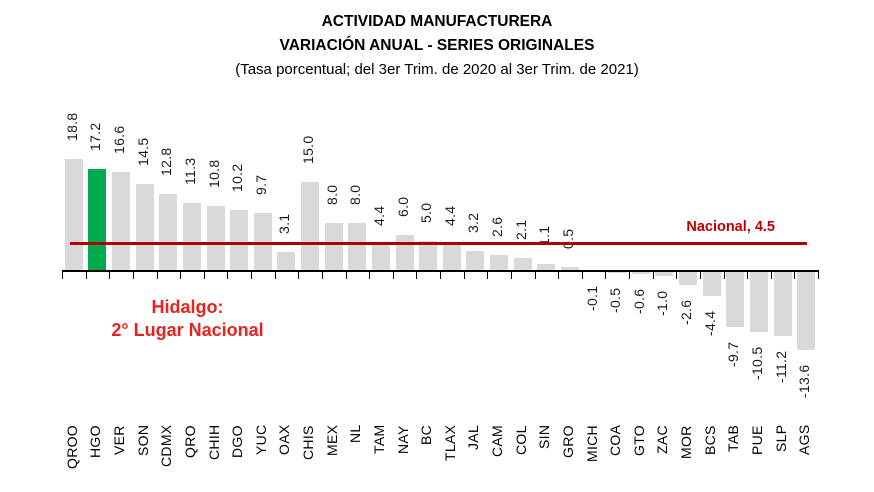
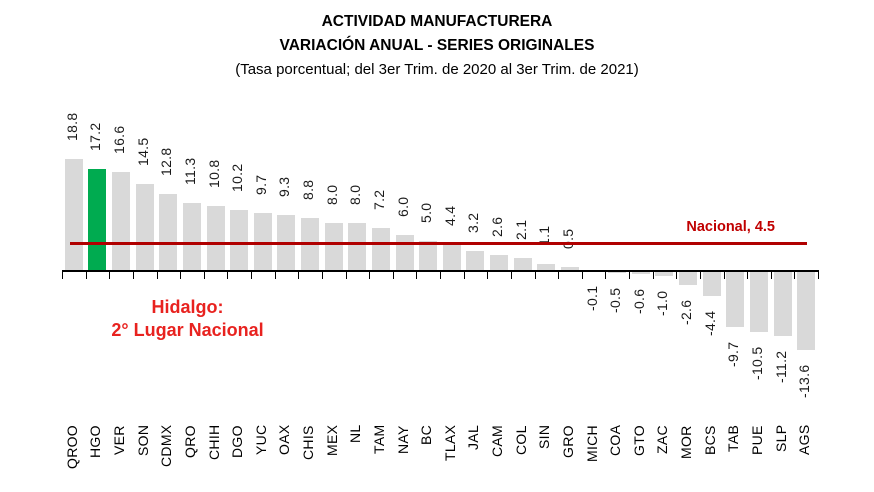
OAX: 3.1 -> 9.3
CHIS: 15.0 -> 8.8
TAM: 4.4 -> 7.2
